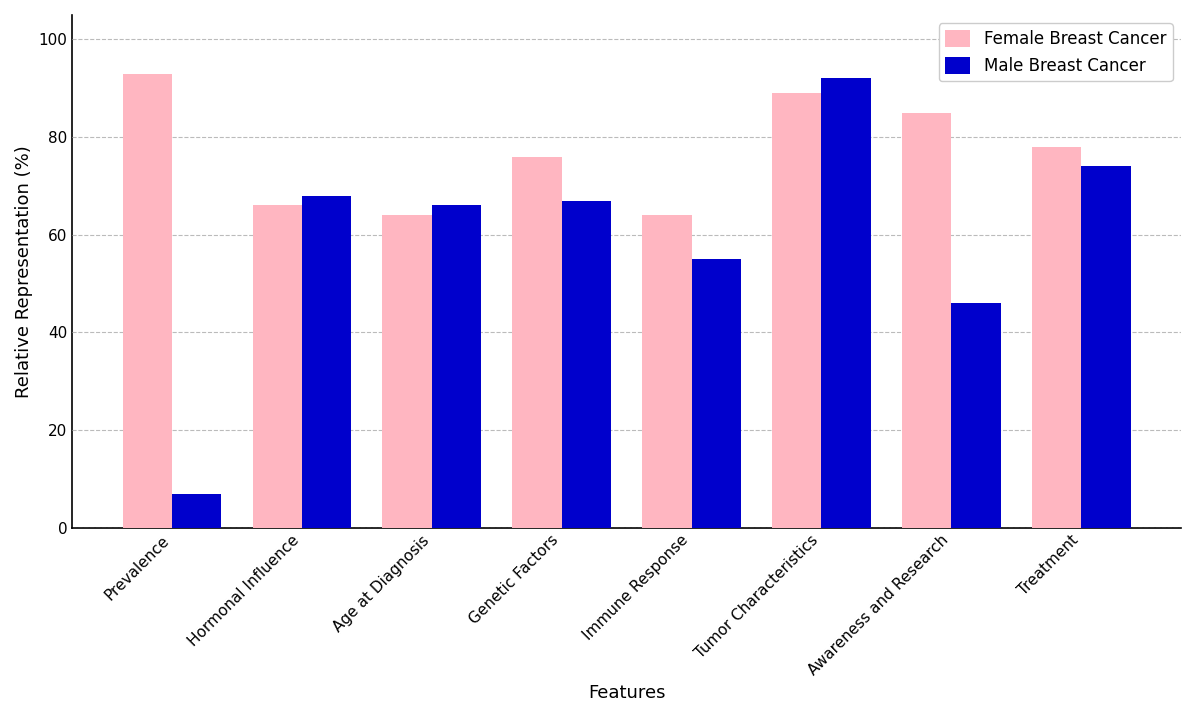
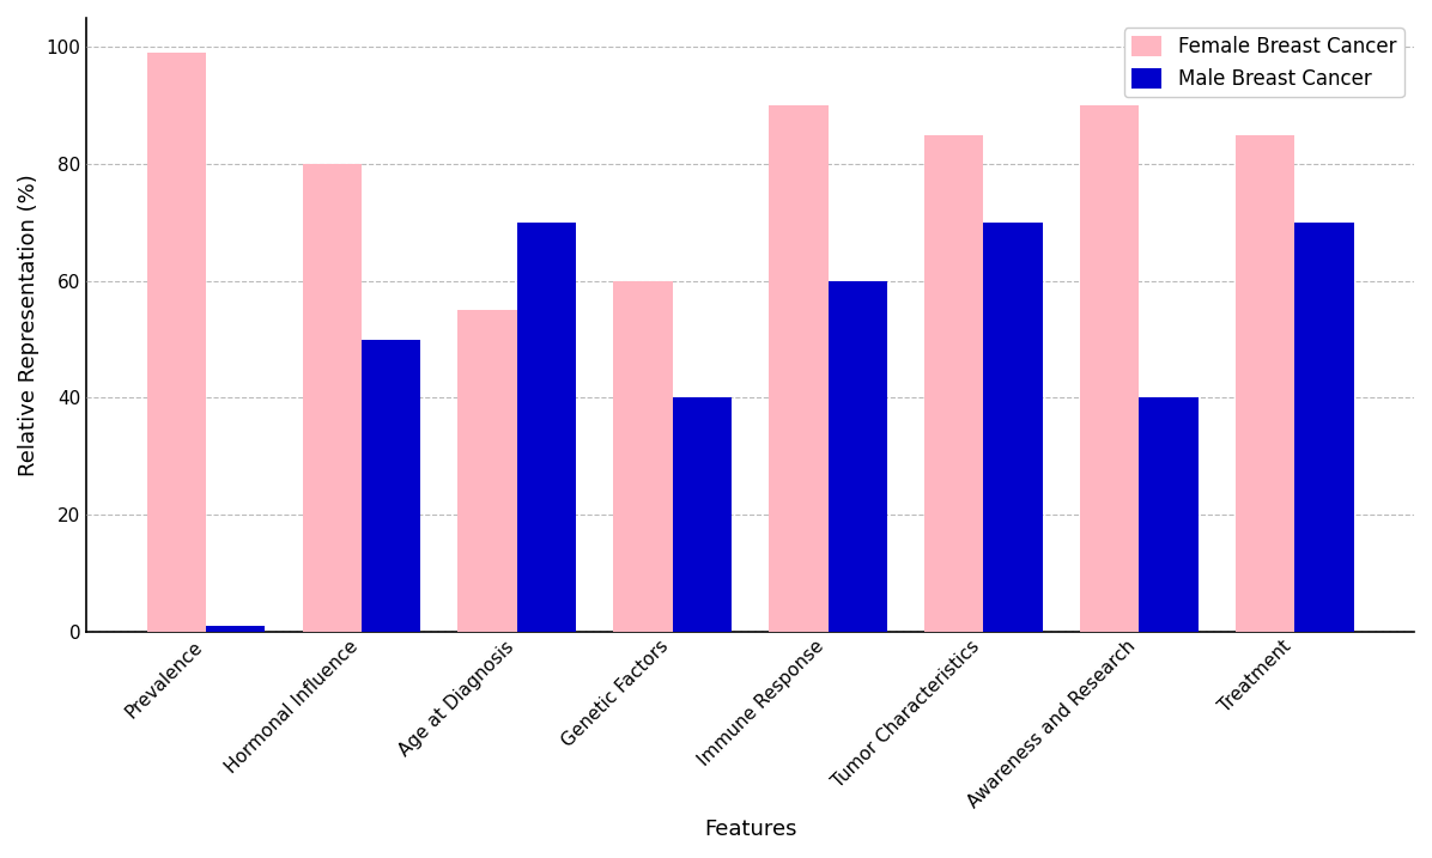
Female Breast Cancer/Prevalence: 93 -> 99
Male Breast Cancer/Prevalence: 7 -> 1
Female Breast Cancer/Hormonal Influence: 66 -> 80
Male Breast Cancer/Hormonal Influence: 68 -> 50
Female Breast Cancer/Age at Diagnosis: 64 -> 55
Male Breast Cancer/Age at Diagnosis: 66 -> 70
Female Breast Cancer/Genetic Factors: 76 -> 60
Male Breast Cancer/Genetic Factors: 67 -> 40
Female Breast Cancer/Immune Response: 64 -> 90
Male Breast Cancer/Immune Response: 55 -> 60
Female Breast Cancer/Tumor Characteristics: 89 -> 85
Male Breast Cancer/Tumor Characteristics: 92 -> 70
Female Breast Cancer/Awareness and Research: 85 -> 90
Male Breast Cancer/Awareness and Research: 46 -> 40
Female Breast Cancer/Treatment: 78 -> 85
Male Breast Cancer/Treatment: 74 -> 70
